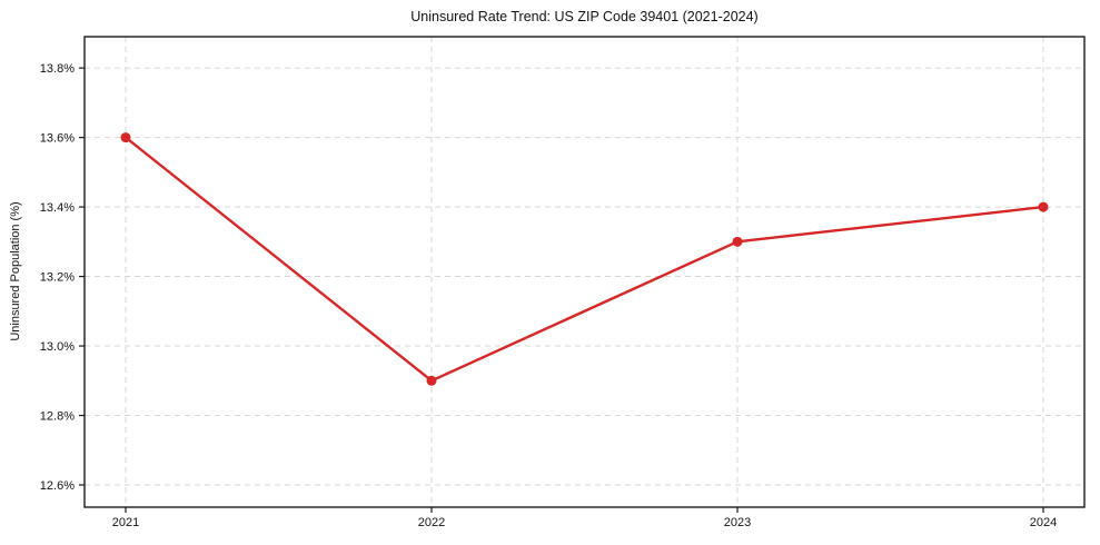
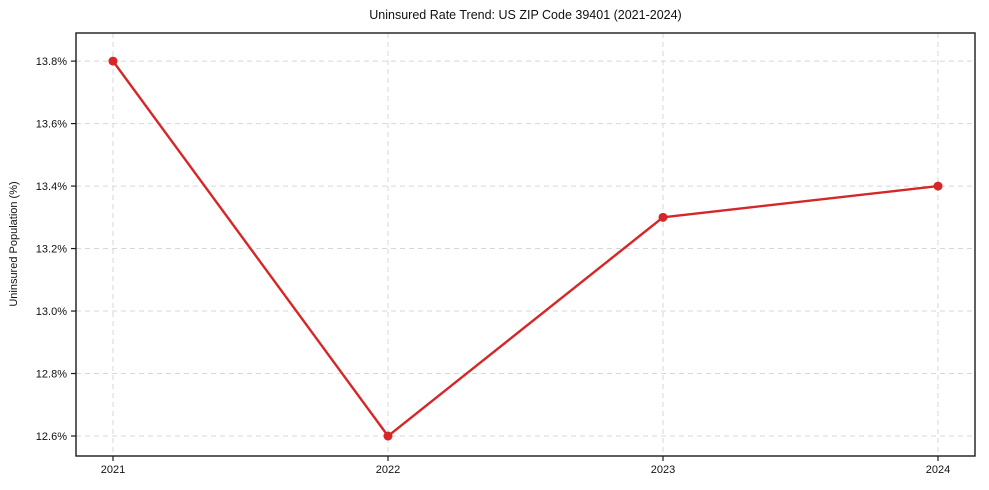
2021: 13.6% -> 13.8%
2022: 12.9% -> 12.6%
